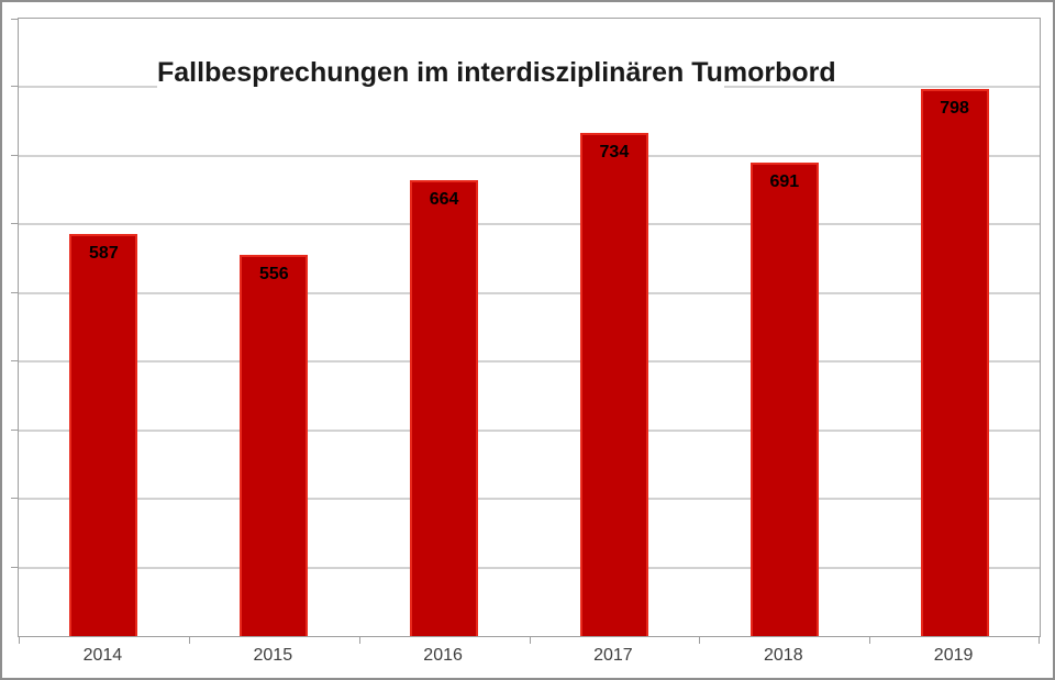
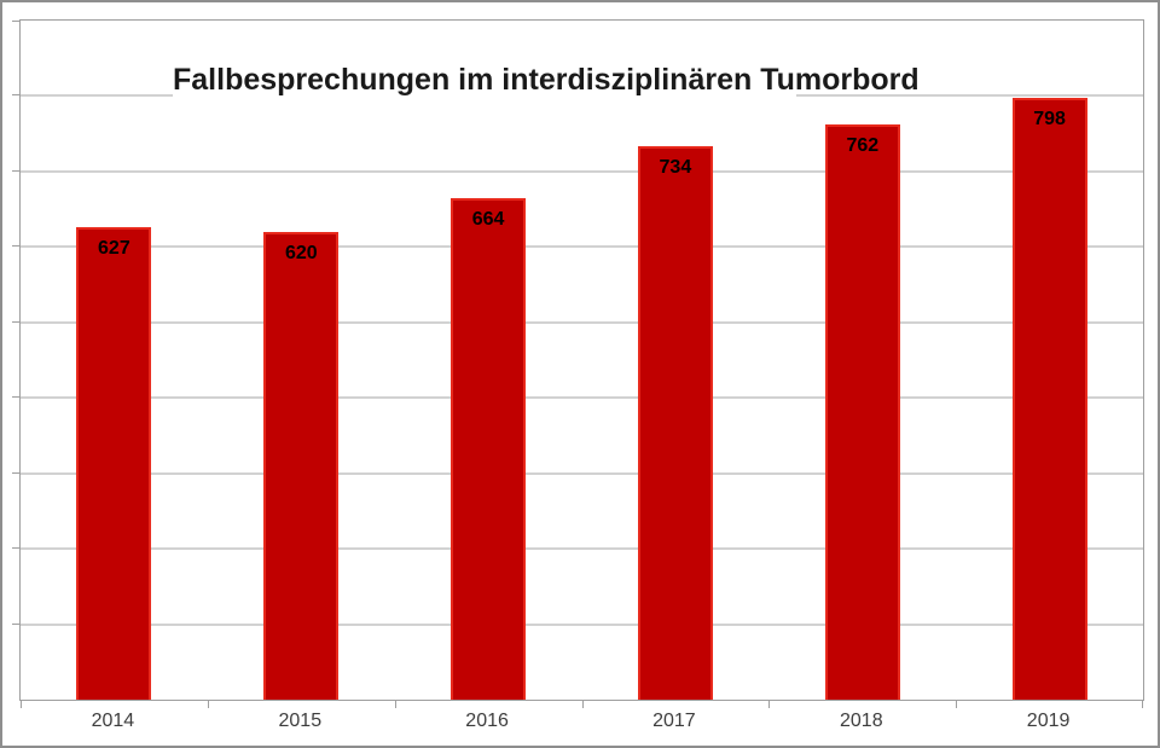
2014: 587 -> 627
2015: 556 -> 620
2018: 691 -> 762
